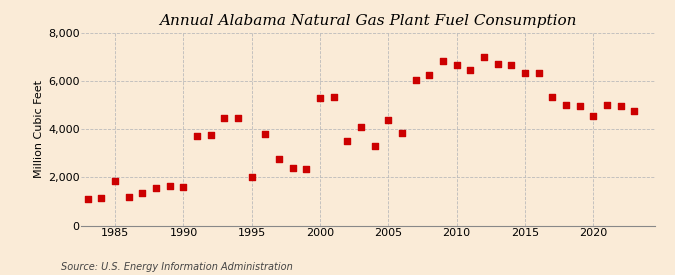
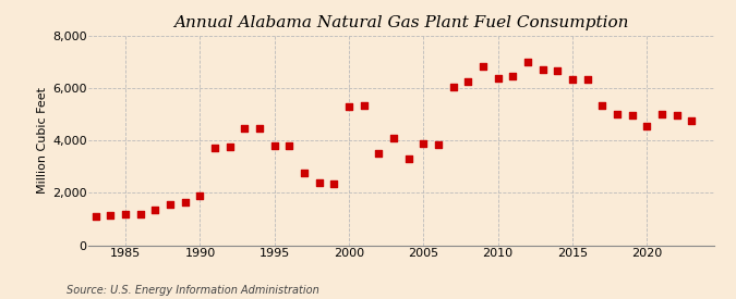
1985: 1,850 -> 1,200
1990: 1,600 -> 1,900
1995: 2,000 -> 3,800
2005: 4,400 -> 3,900
2010: 6,650 -> 6,400
